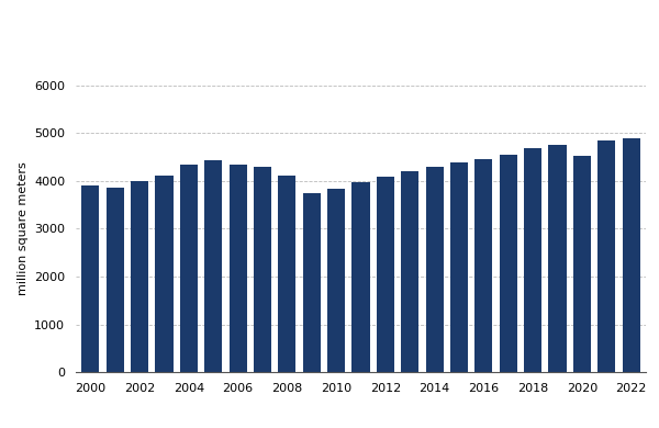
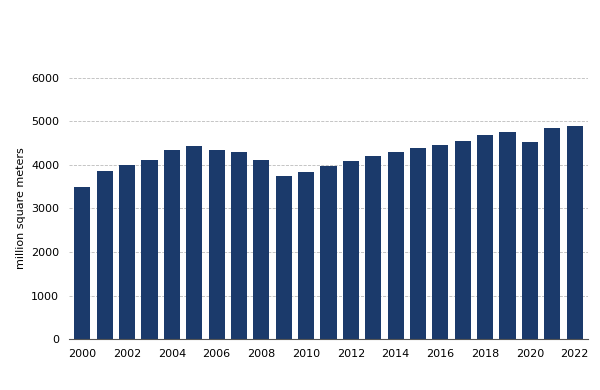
2000: 3900 -> 3500
